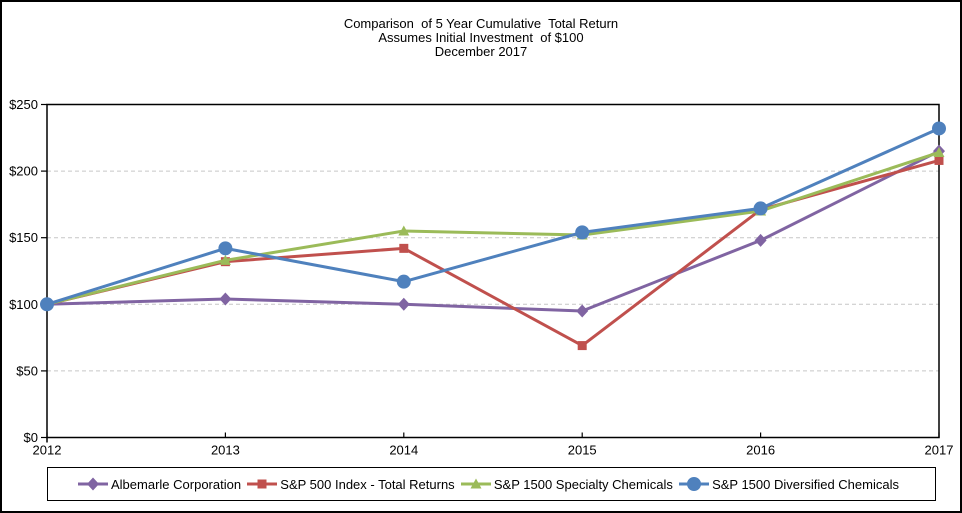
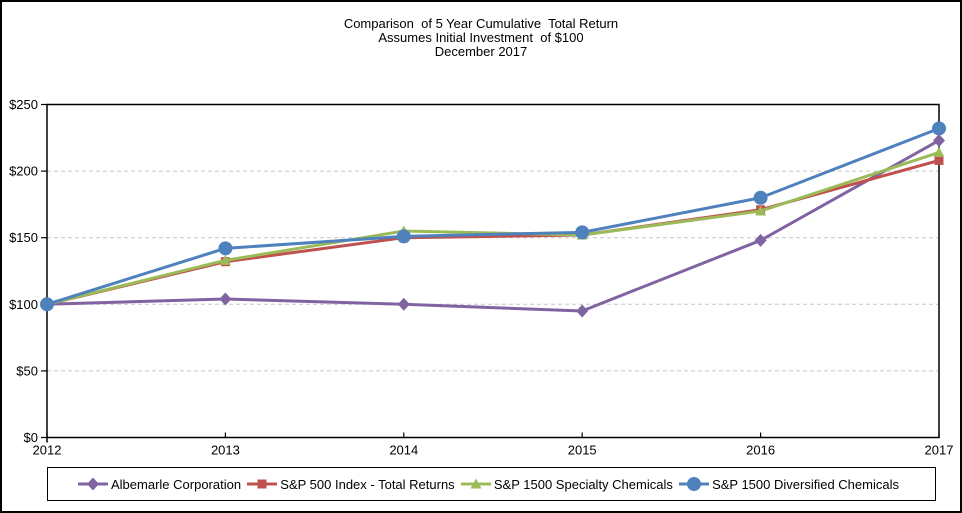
S&P 500 Index - Total Returns/2014: $142 -> $150
S&P 1500 Diversified Chemicals/2014: $117 -> $151
S&P 500 Index - Total Returns/2015: $69 -> $152
S&P 1500 Diversified Chemicals/2016: $172 -> $180
Albemarle Corporation/2017: $215 -> $223
